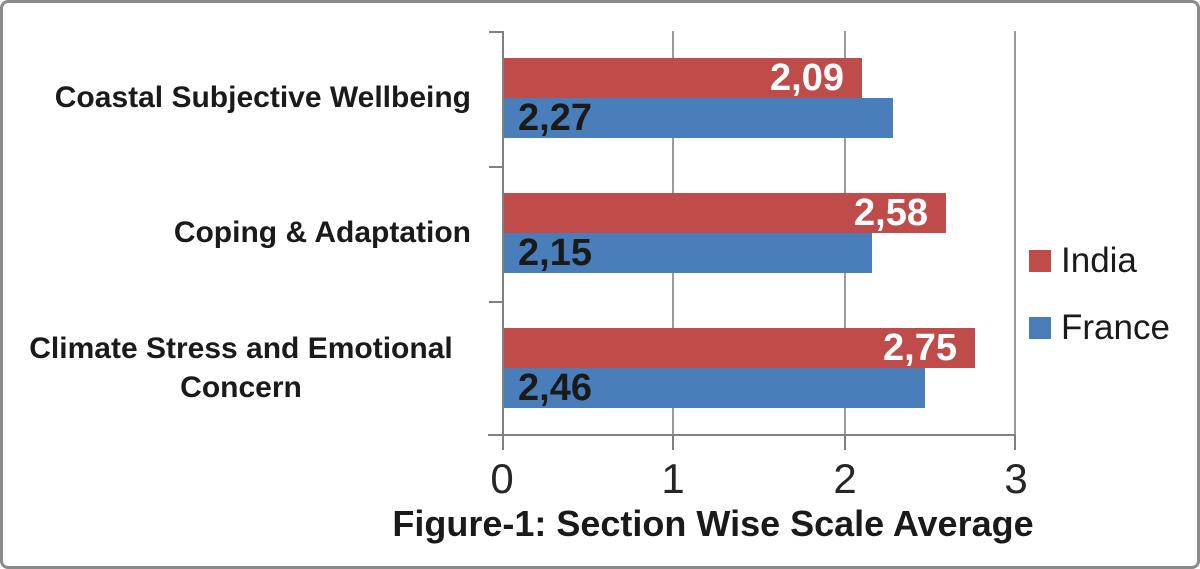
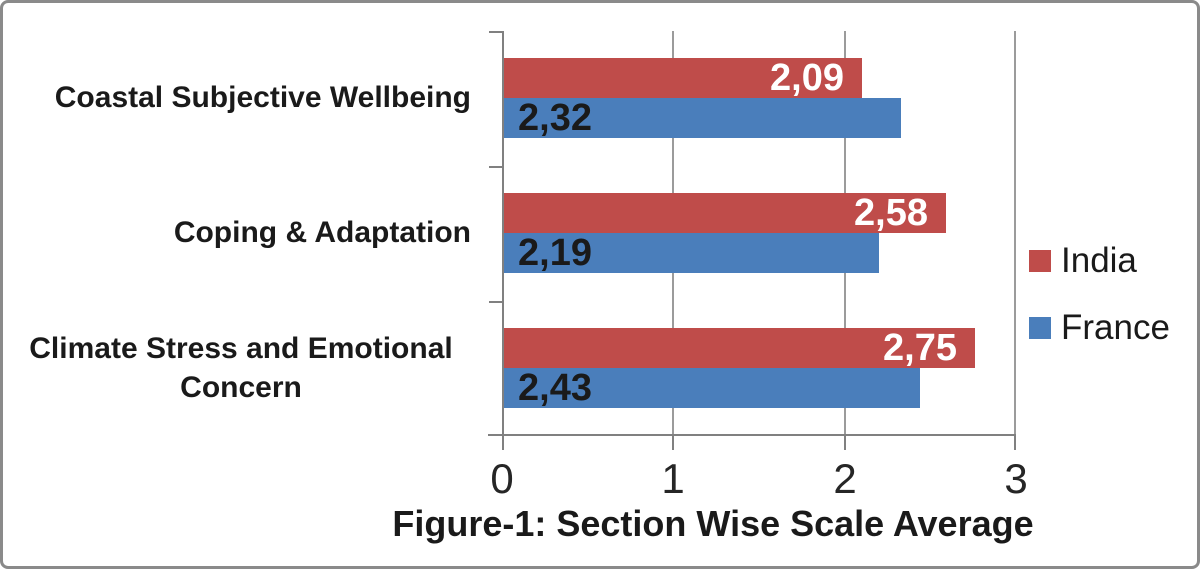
France/Coastal Subjective Wellbeing: 2,27 -> 2,32
France/Coping & Adaptation: 2,15 -> 2,19
France/Climate Stress and Emotional Concern: 2,46 -> 2,43
